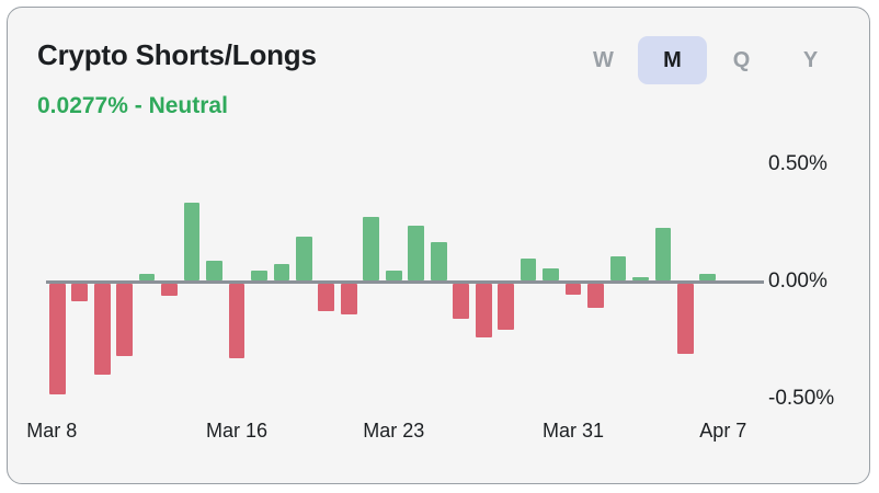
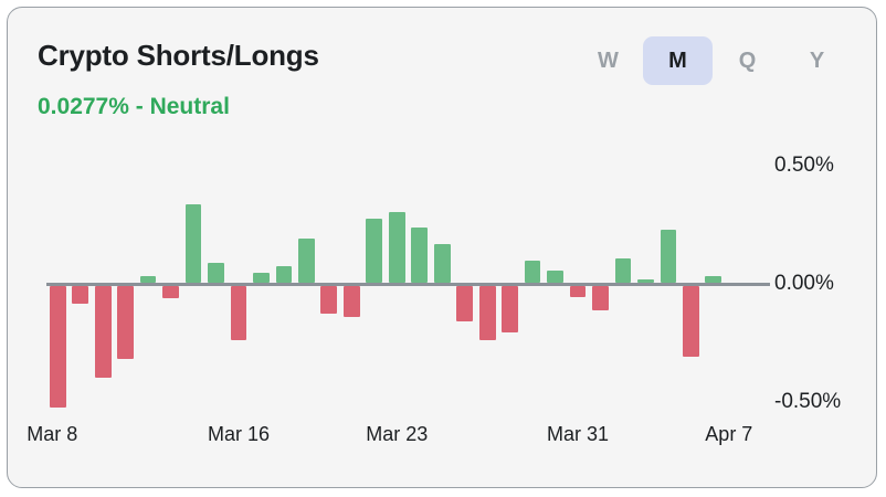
Mar 8: -0.47% -> -0.52%
Mar 16: -0.32% -> -0.23%
Mar 23: 0.04% -> 0.30%
